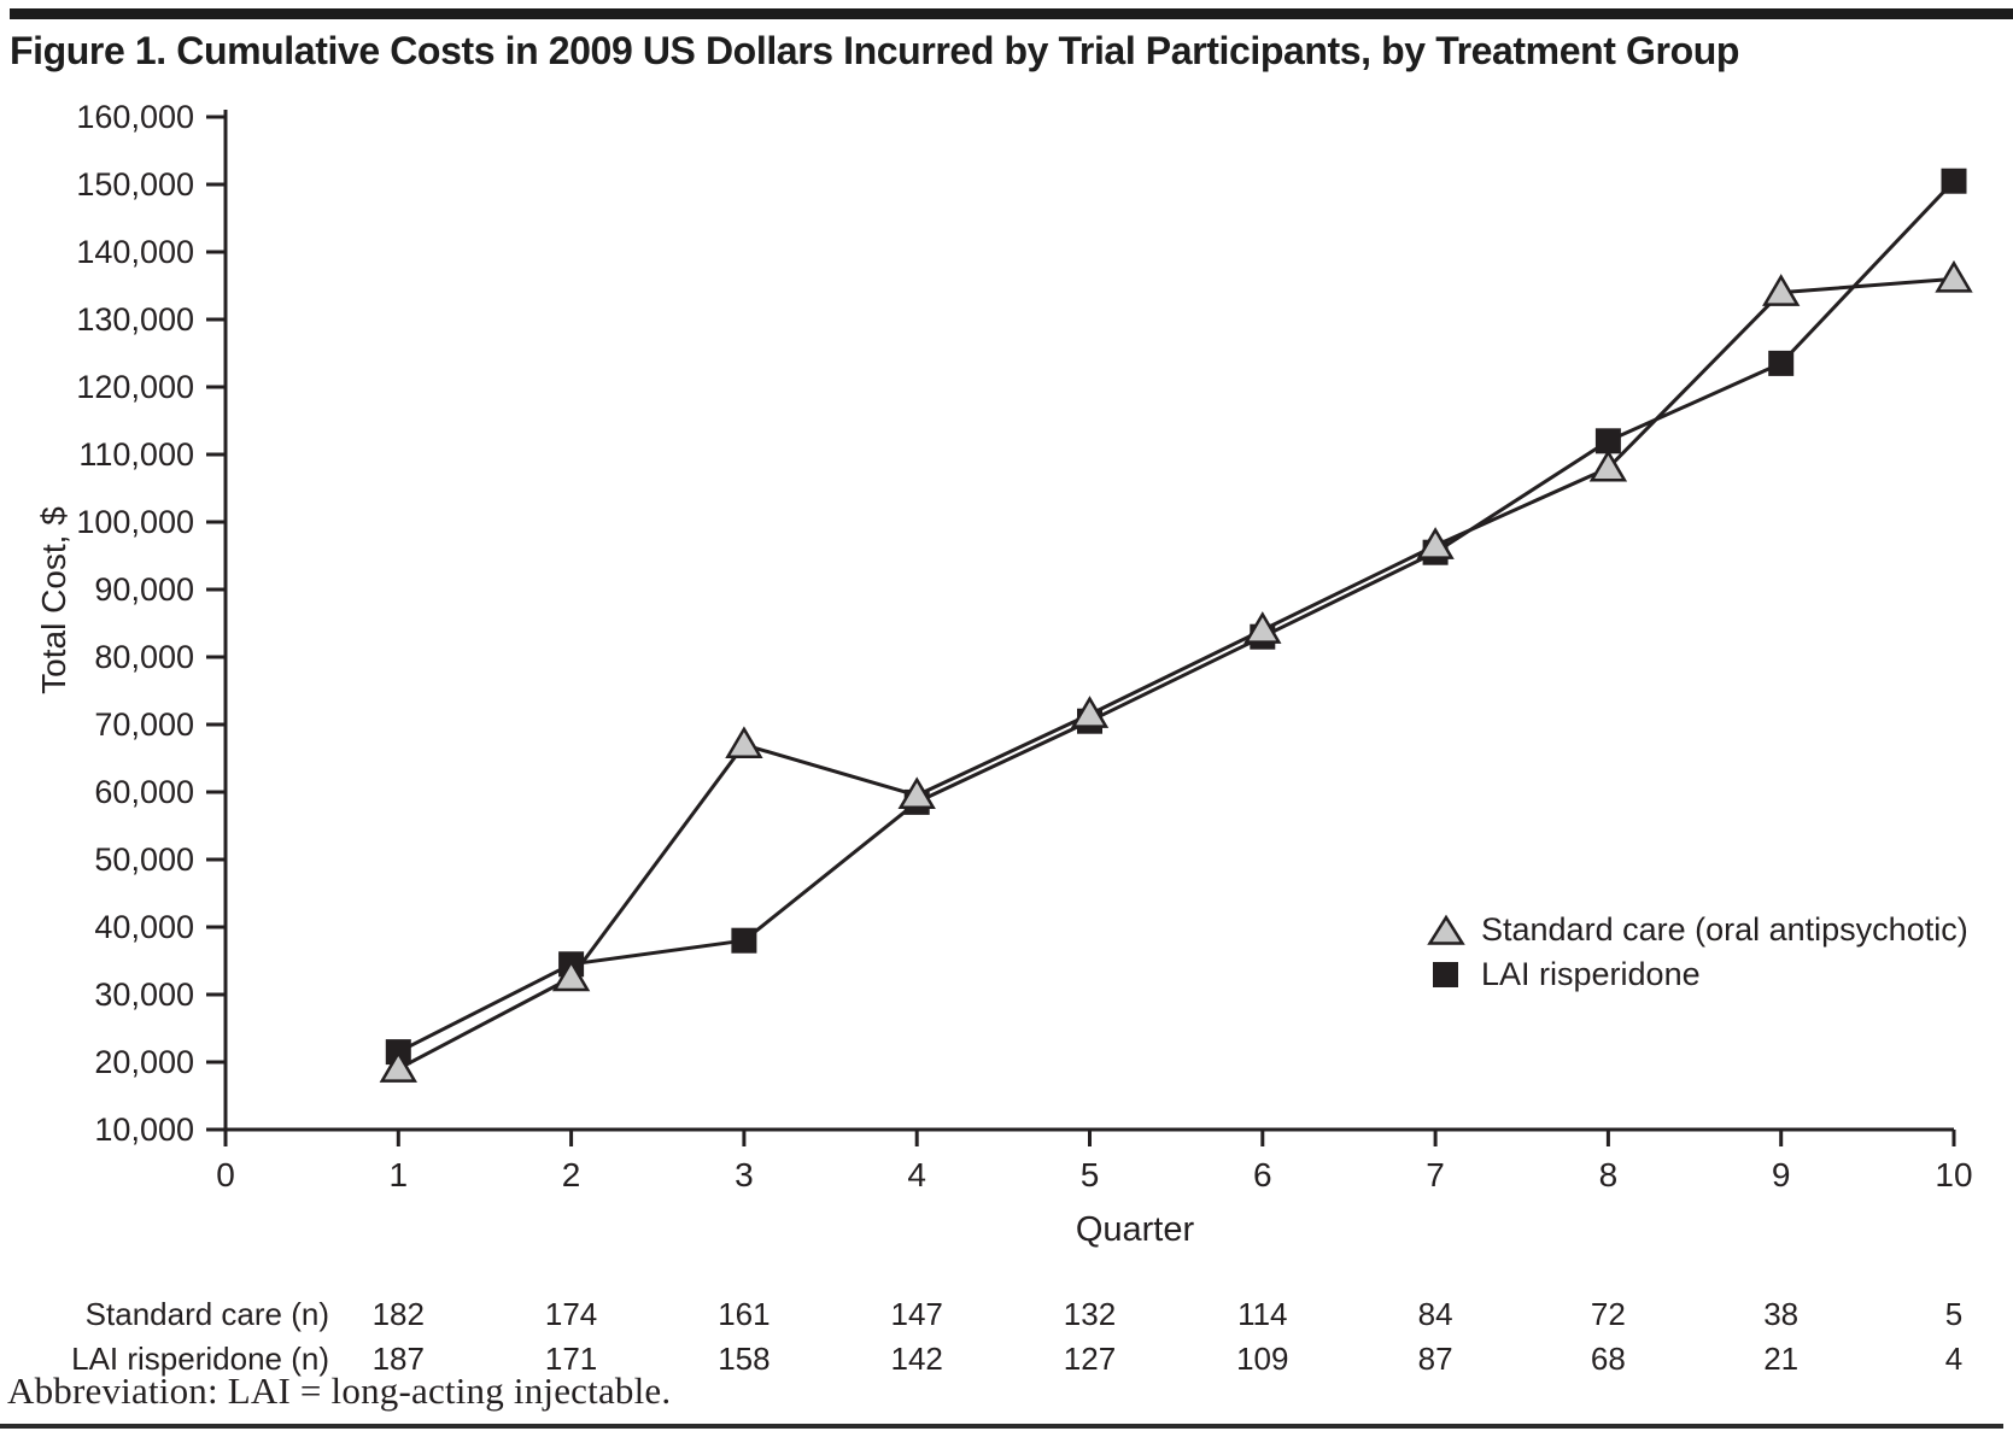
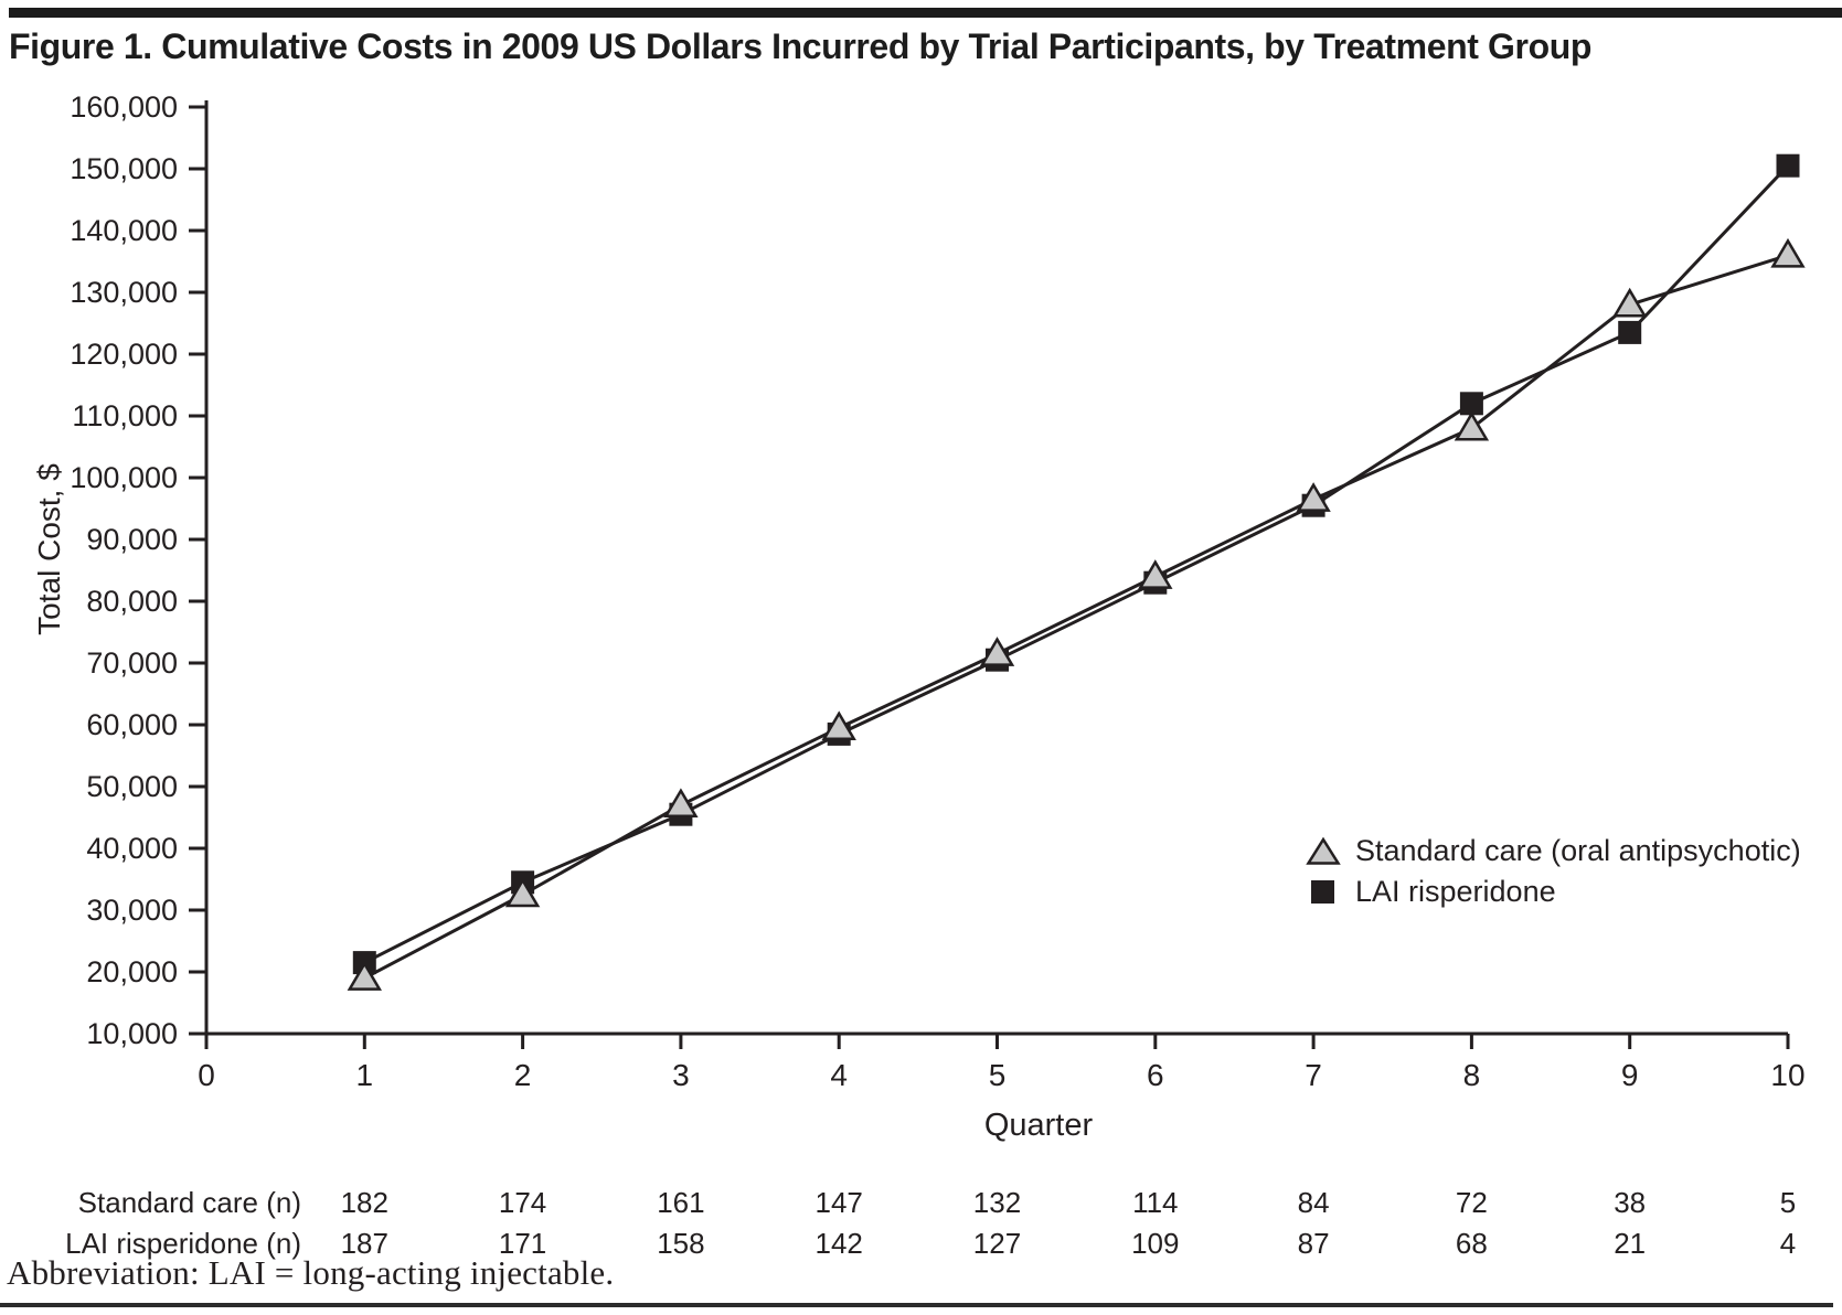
Standard care (oral antipsychotic)/3: 67000 -> 47000
LAI risperidone/3: 38000 -> 46000
Standard care (oral antipsychotic)/9: 134000 -> 128000
